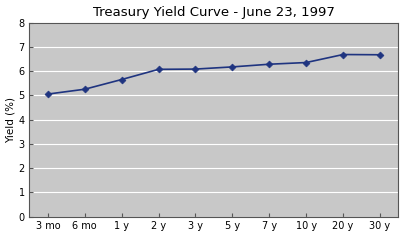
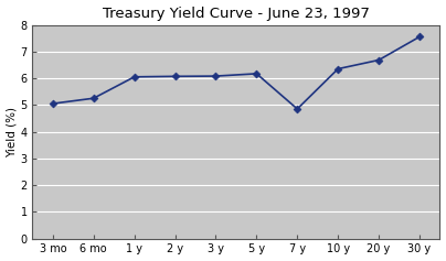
1 y: 5.65 -> 6.05
7 y: 6.28 -> 4.85
30 y: 6.67 -> 7.55
